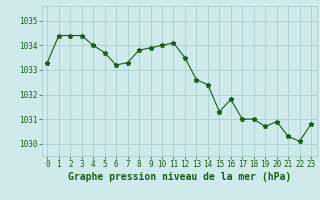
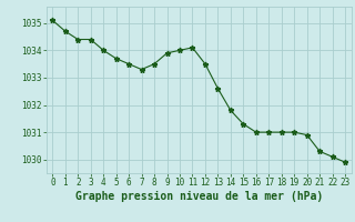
0: 1033.3 -> 1035.1
1: 1034.4 -> 1034.7
6: 1033.2 -> 1033.5
8: 1033.8 -> 1033.5
14: 1032.4 -> 1031.8
16: 1031.8 -> 1031.0
19: 1030.7 -> 1031.0
23: 1030.8 -> 1029.9
